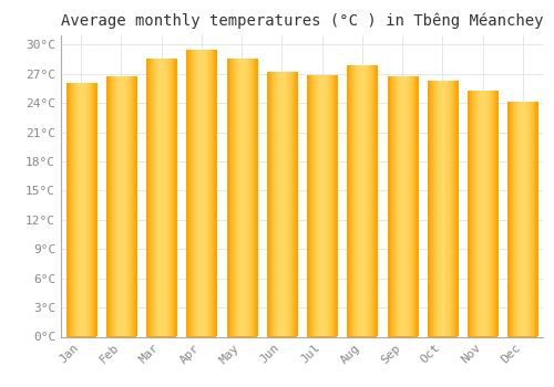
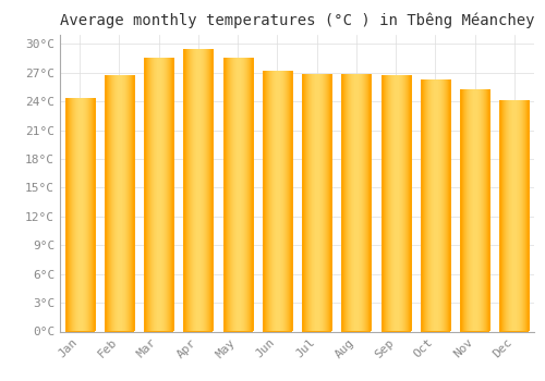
Jan: 26.0°C -> 24.2°C
Aug: 27.8°C -> 26.7°C
